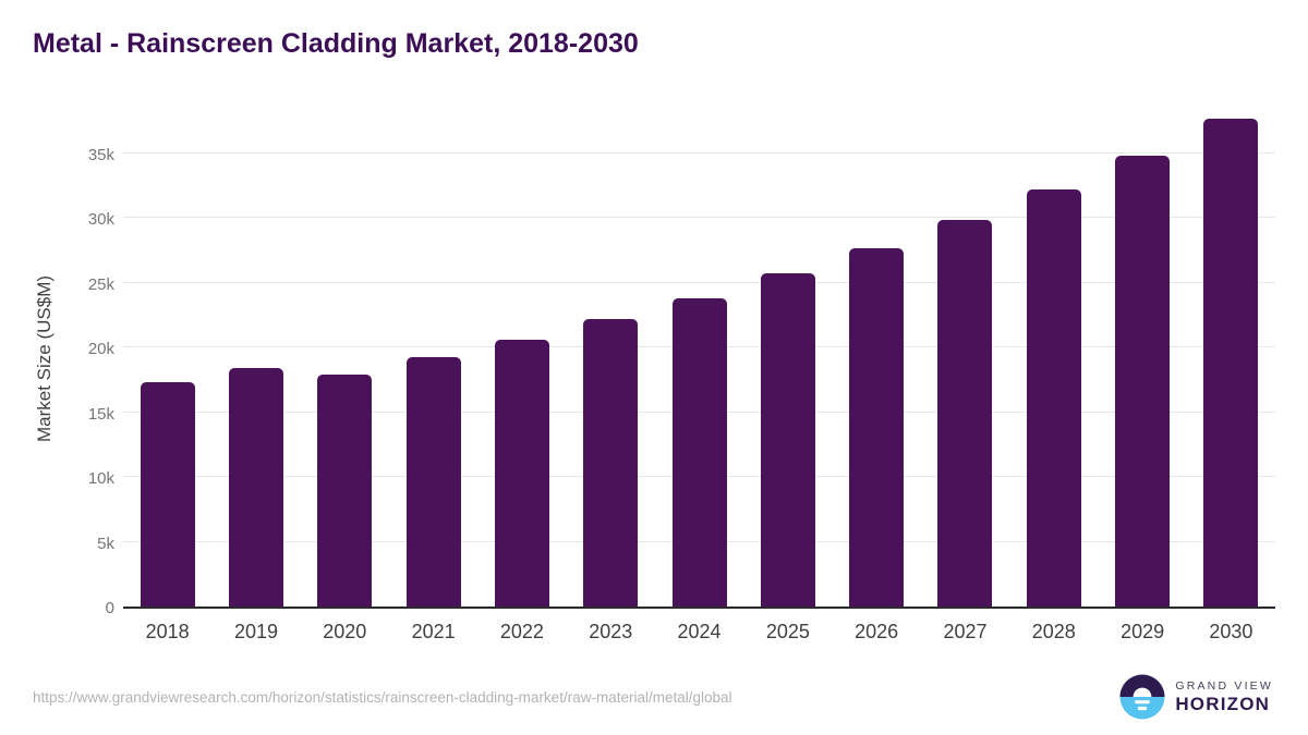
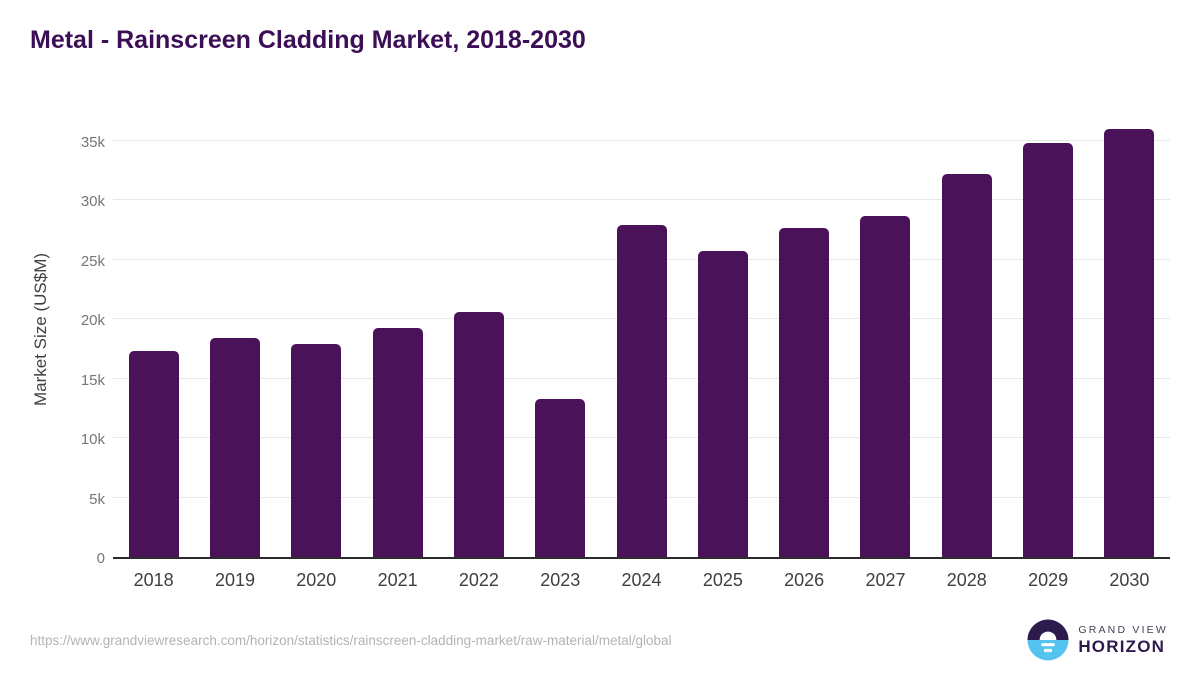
2023: 22.2k -> 13.3k
2024: 23.8k -> 27.9k
2027: 29.9k -> 28.7k
2030: 37.6k -> 36.0k
